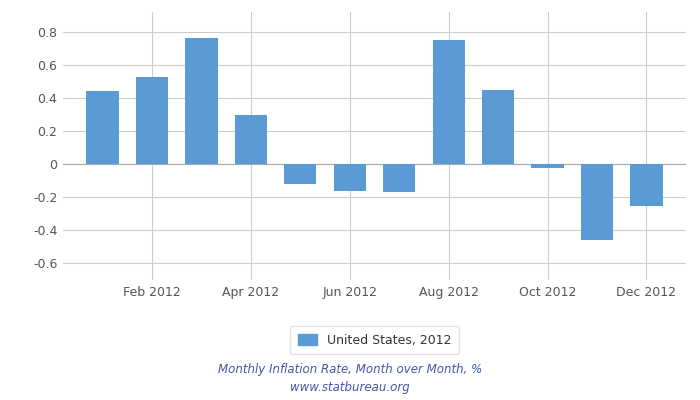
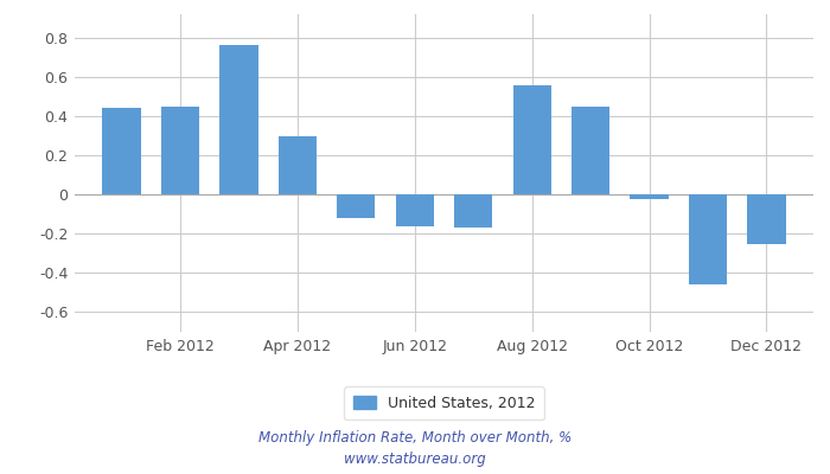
Feb 2012: 0.53 -> 0.45
Aug 2012: 0.75 -> 0.56
